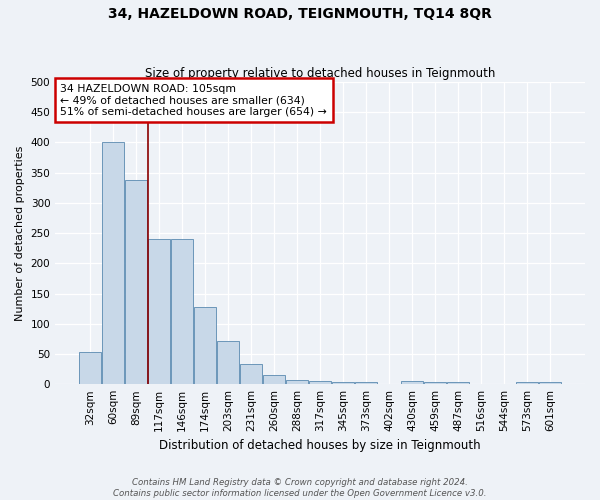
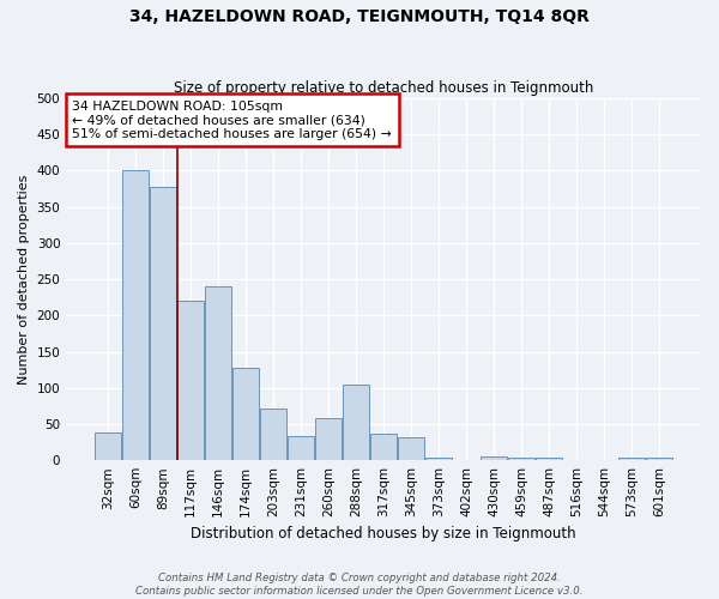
32sqm: 53 -> 38
89sqm: 338 -> 378
117sqm: 240 -> 220
260sqm: 16 -> 58
288sqm: 7 -> 104
317sqm: 6 -> 36
345sqm: 4 -> 32
